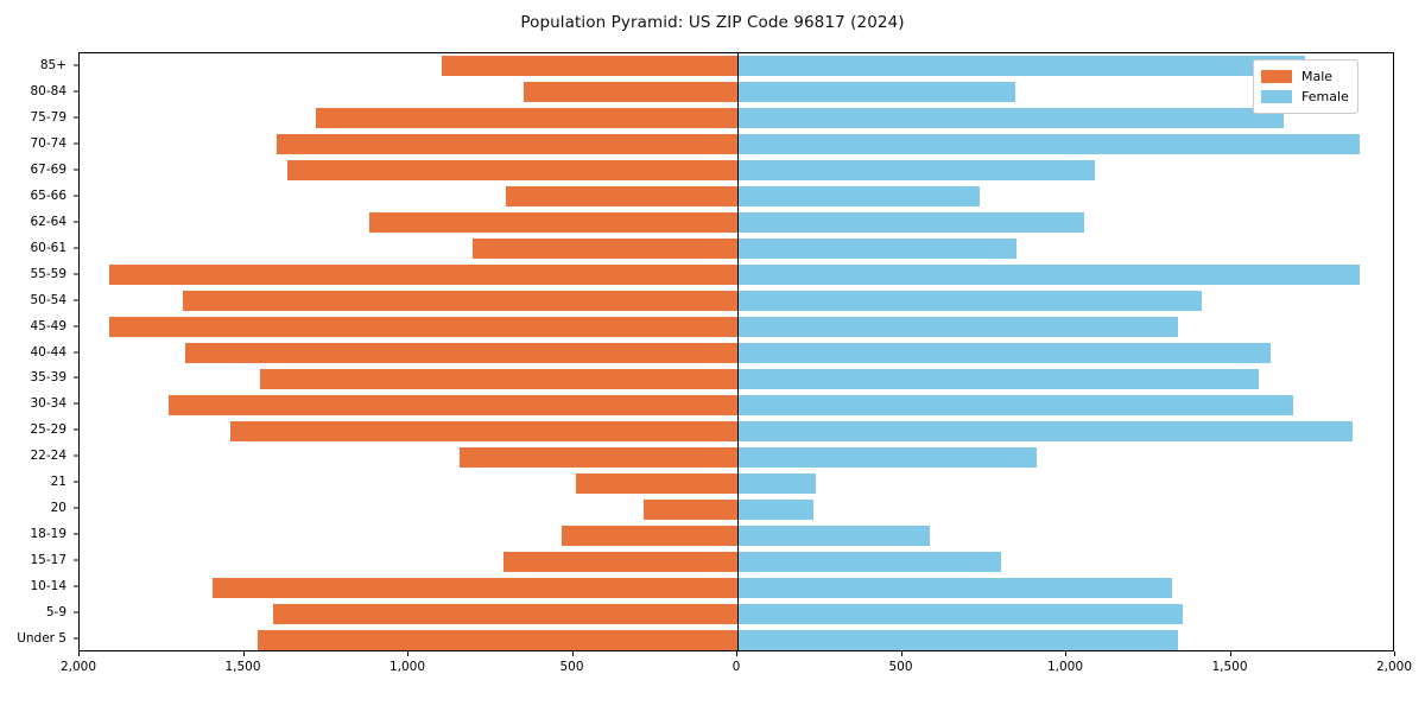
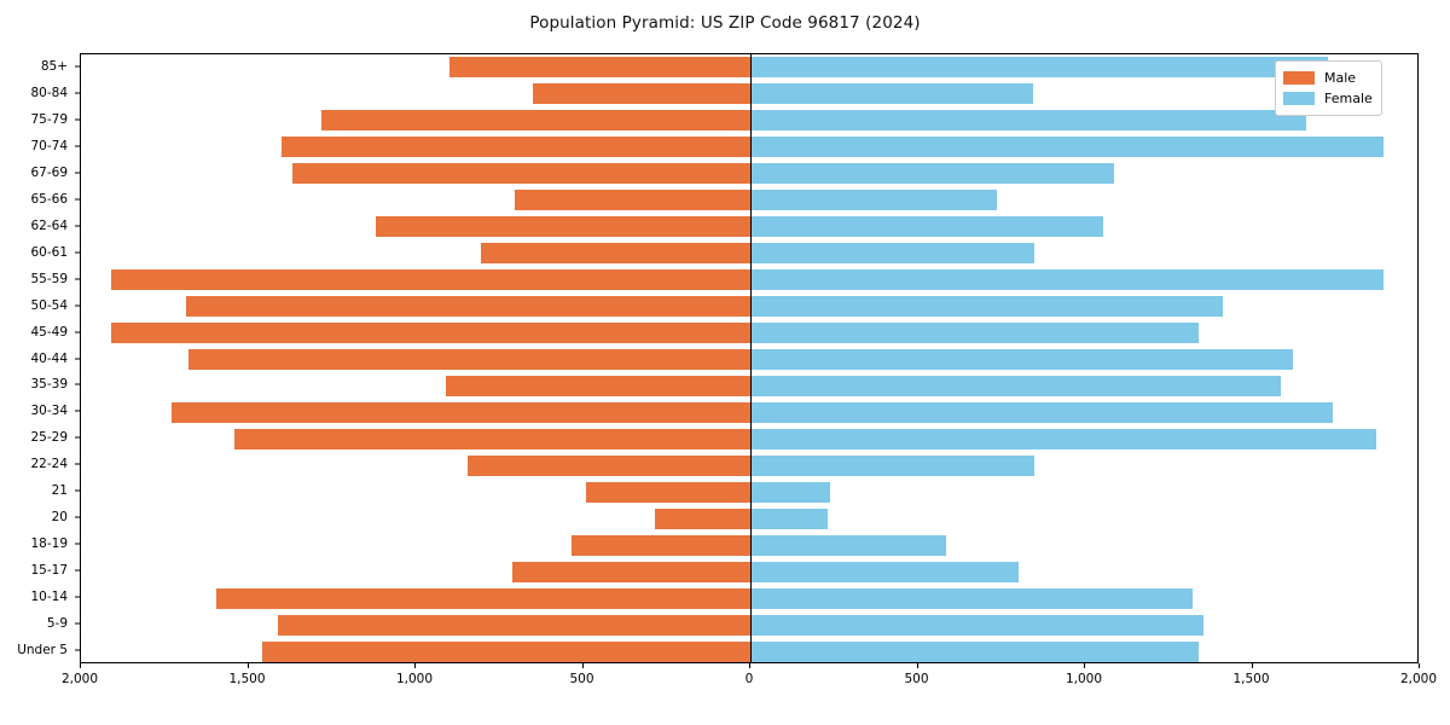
Male/35-39: 1450 -> 910
Female/30-34: 1690 -> 1740
Female/22-24: 910 -> 850
